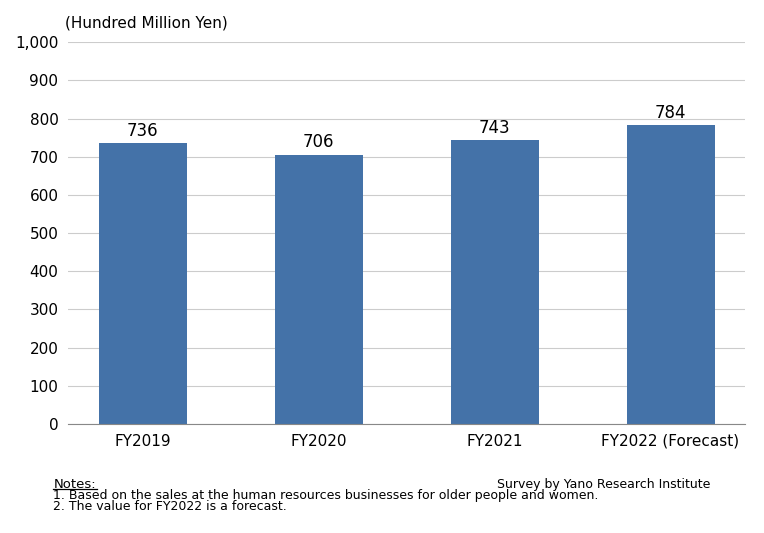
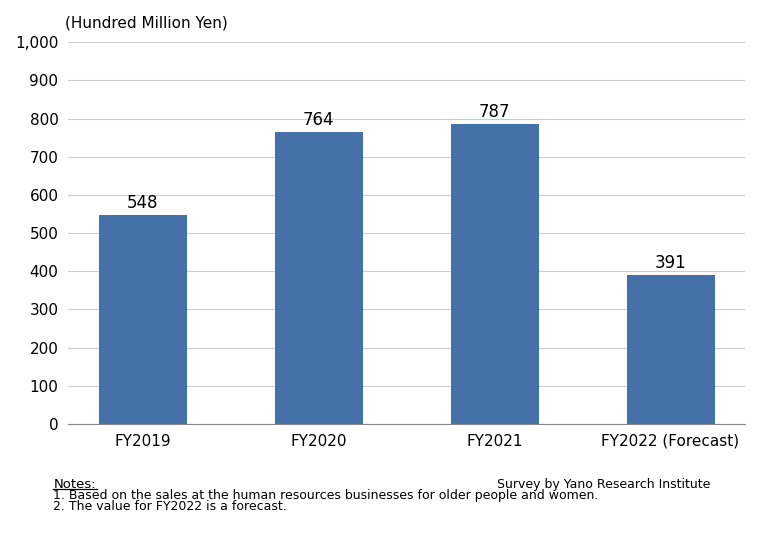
FY2019: 736 -> 548
FY2020: 706 -> 764
FY2021: 743 -> 787
FY2022 (Forecast): 784 -> 391
